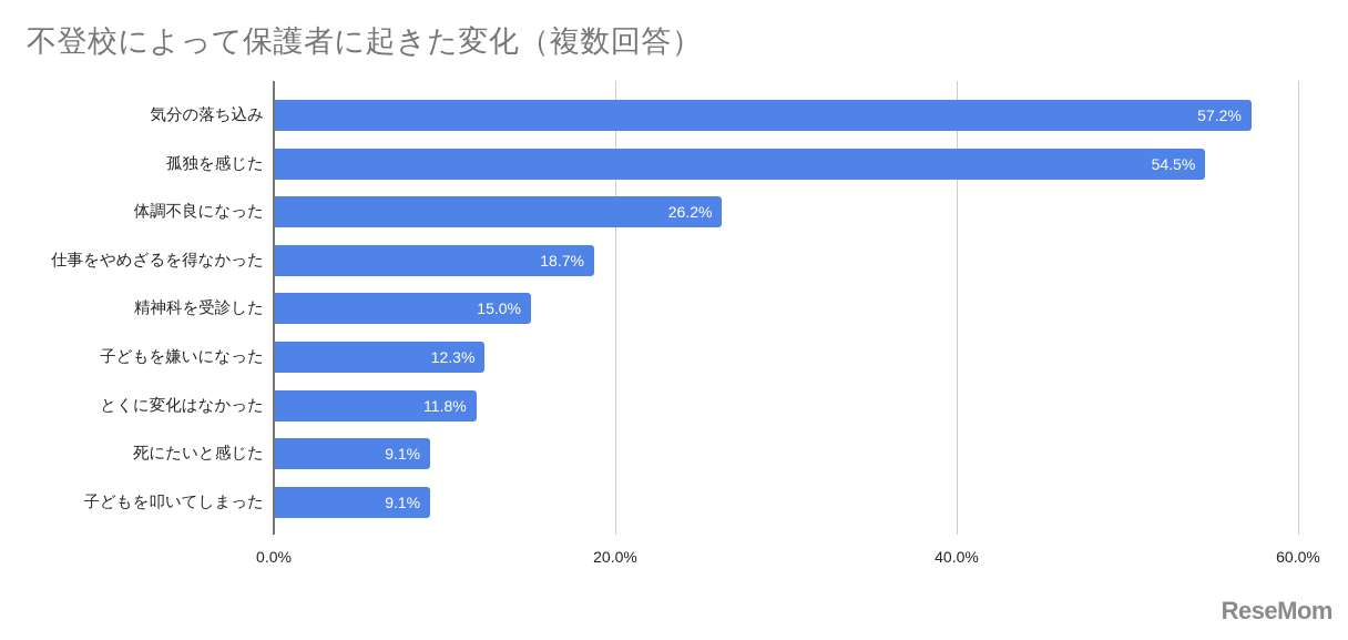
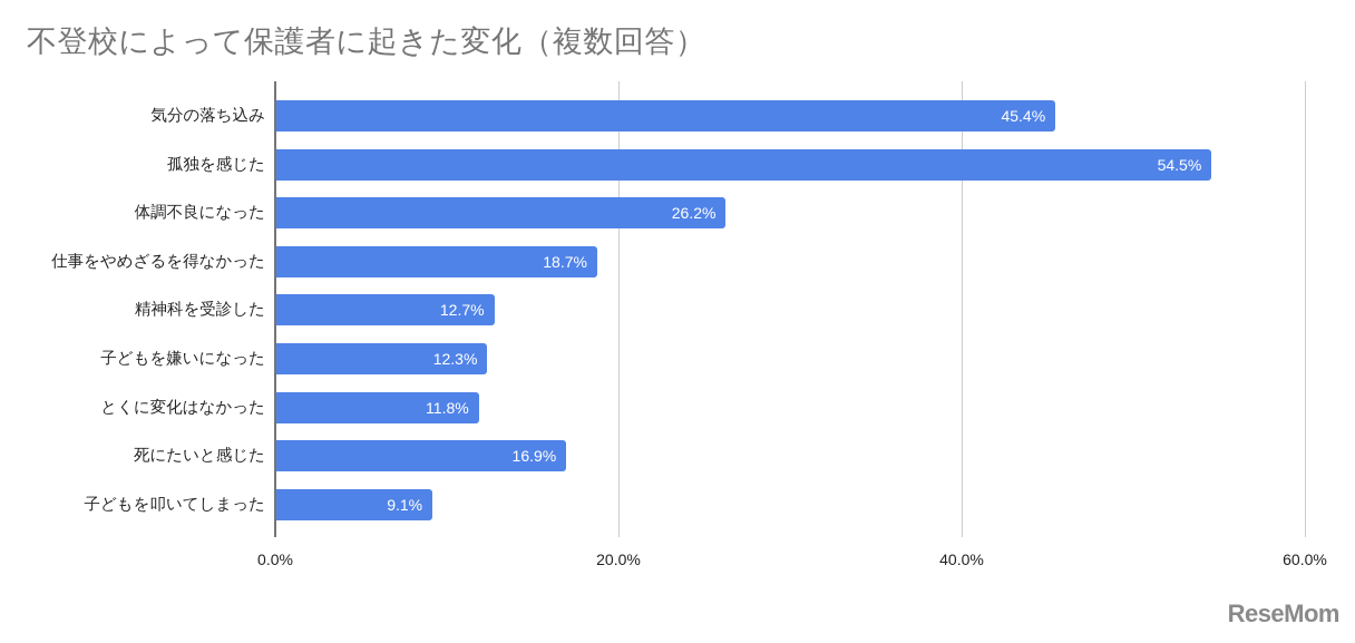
気分の落ち込み: 57.2% -> 45.4%
精神科を受診した: 15.0% -> 12.7%
死にたいと感じた: 9.1% -> 16.9%
